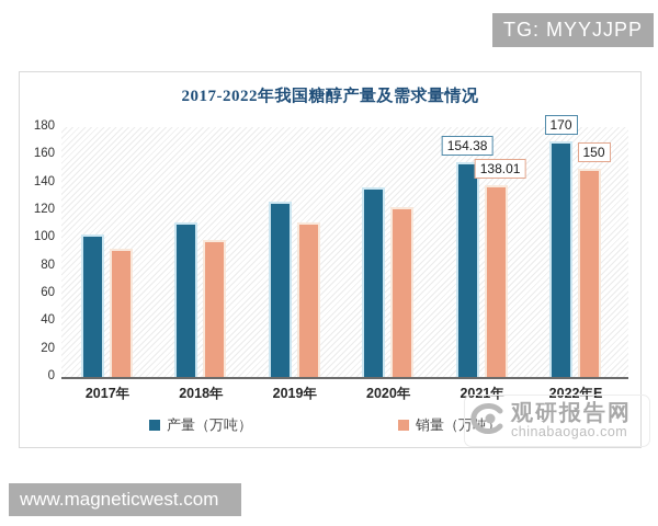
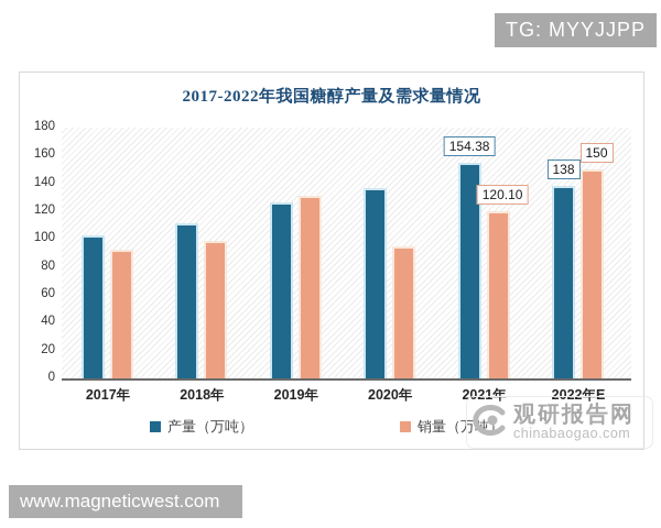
销量（万吨）/2019年: 112 -> 131
销量（万吨）/2020年: 122 -> 95
销量（万吨）/2021年: 138.01 -> 120.10
产量（万吨）/2022年E: 170 -> 138
